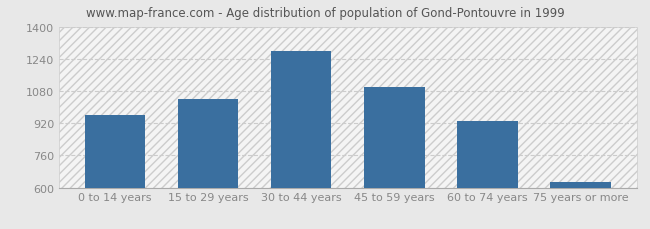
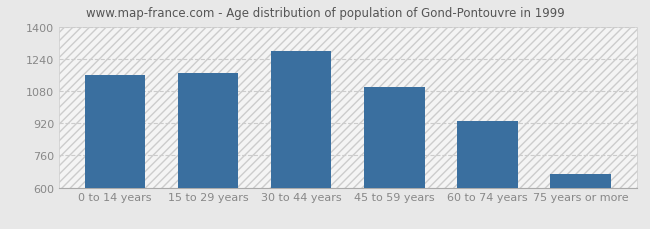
0 to 14 years: 960 -> 1160
15 to 29 years: 1040 -> 1170
75 years or more: 628 -> 670
